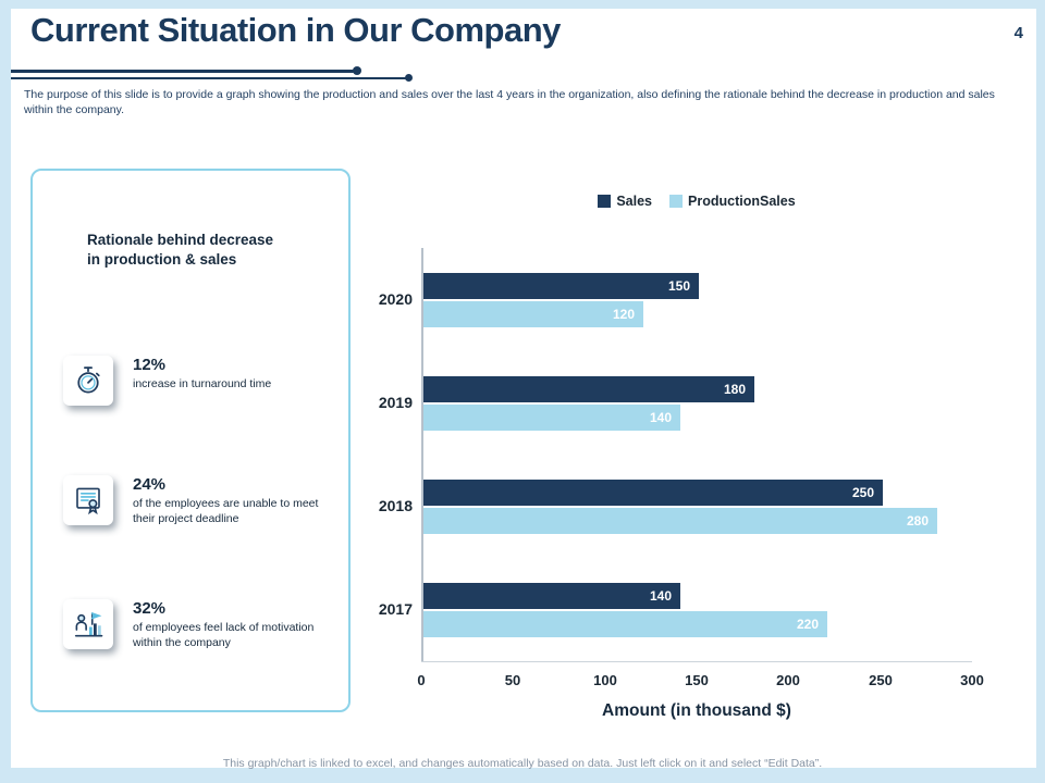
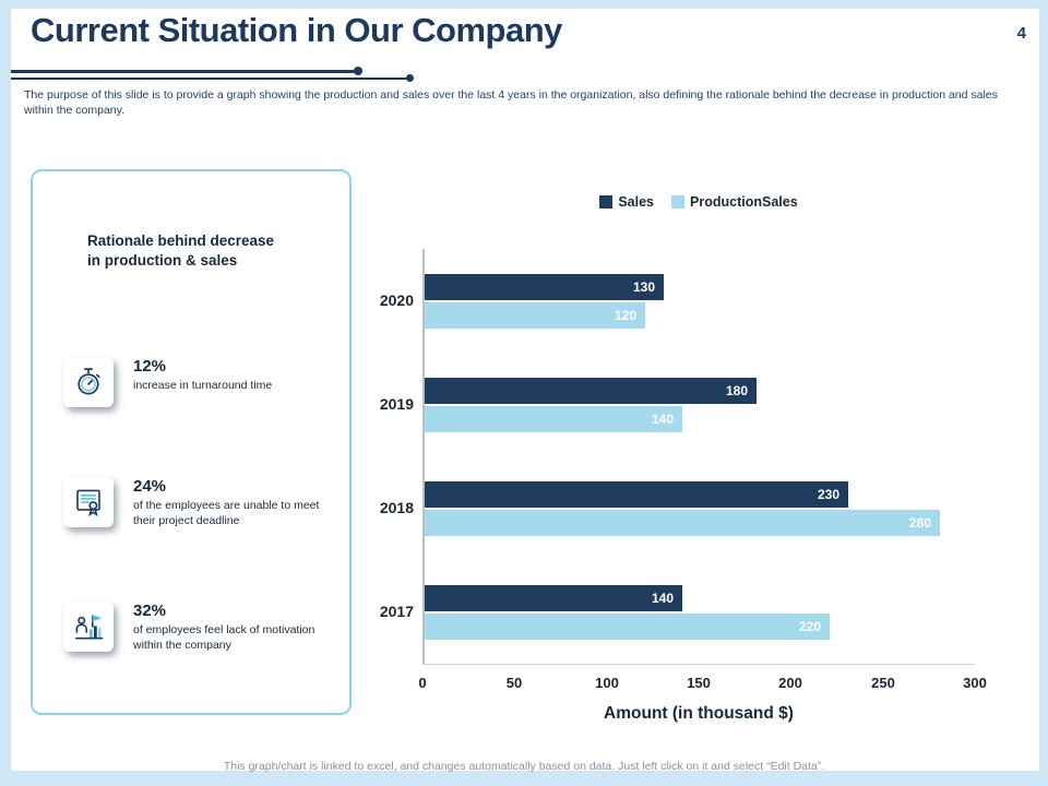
Sales/2020: 150 -> 130
Sales/2018: 250 -> 230
